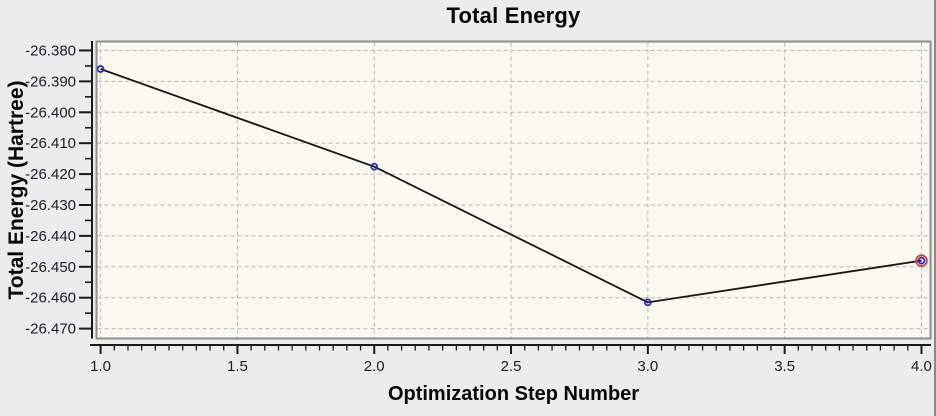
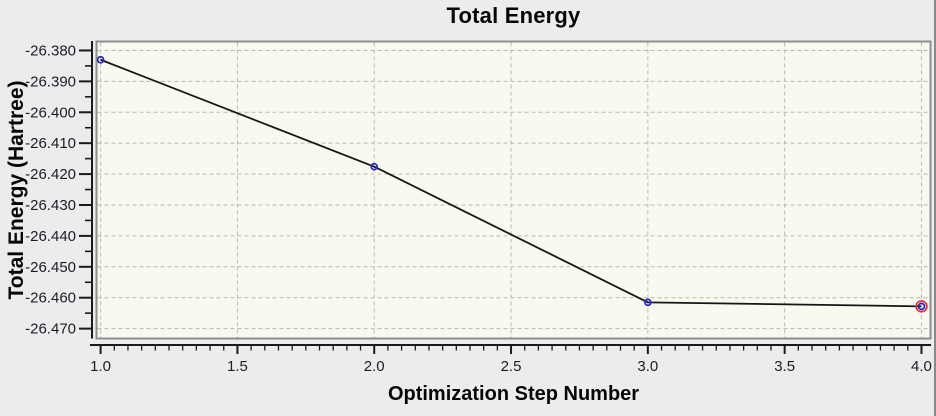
1.0: -26.386 -> -26.383
4.0: -26.448 -> -26.463
